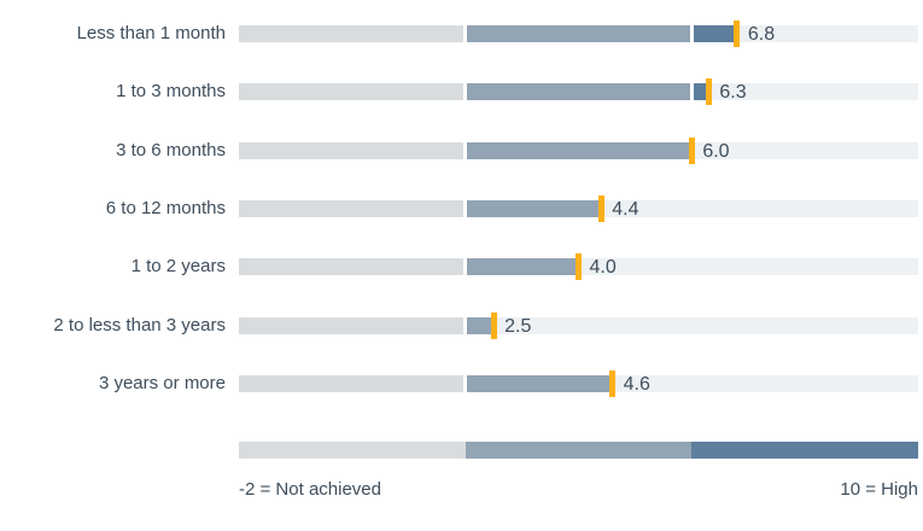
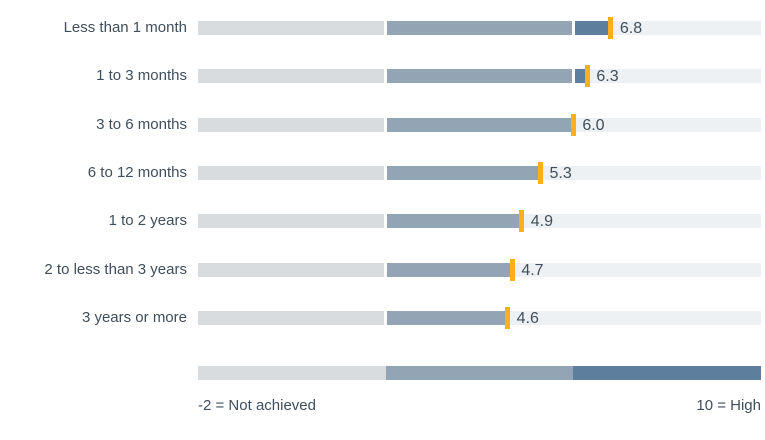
6 to 12 months: 4.4 -> 5.3
1 to 2 years: 4.0 -> 4.9
2 to less than 3 years: 2.5 -> 4.7
